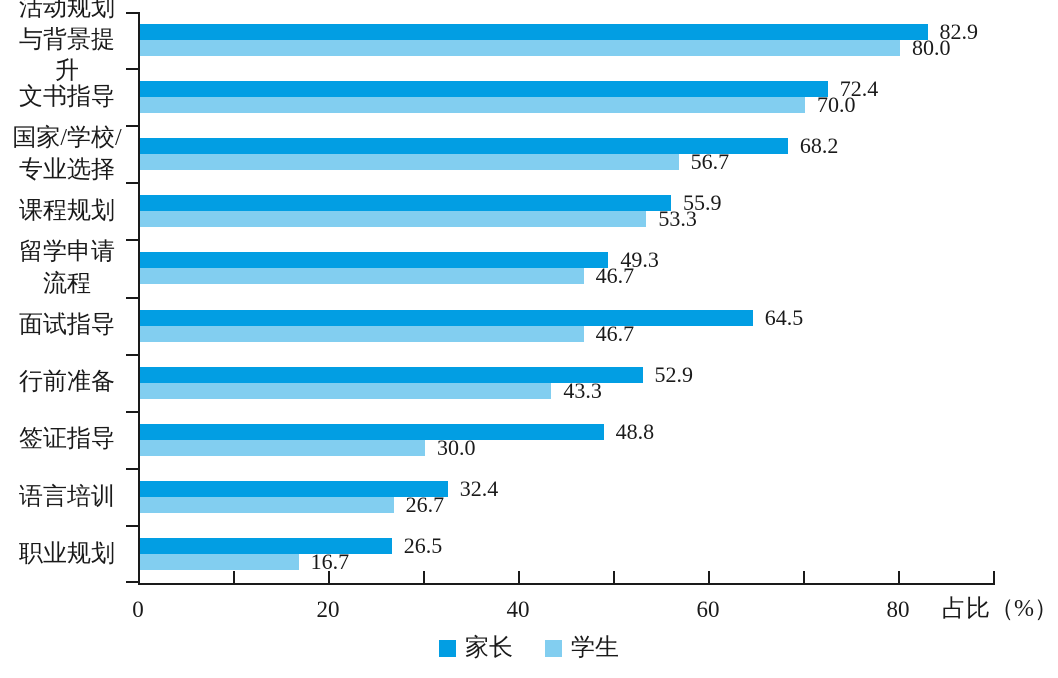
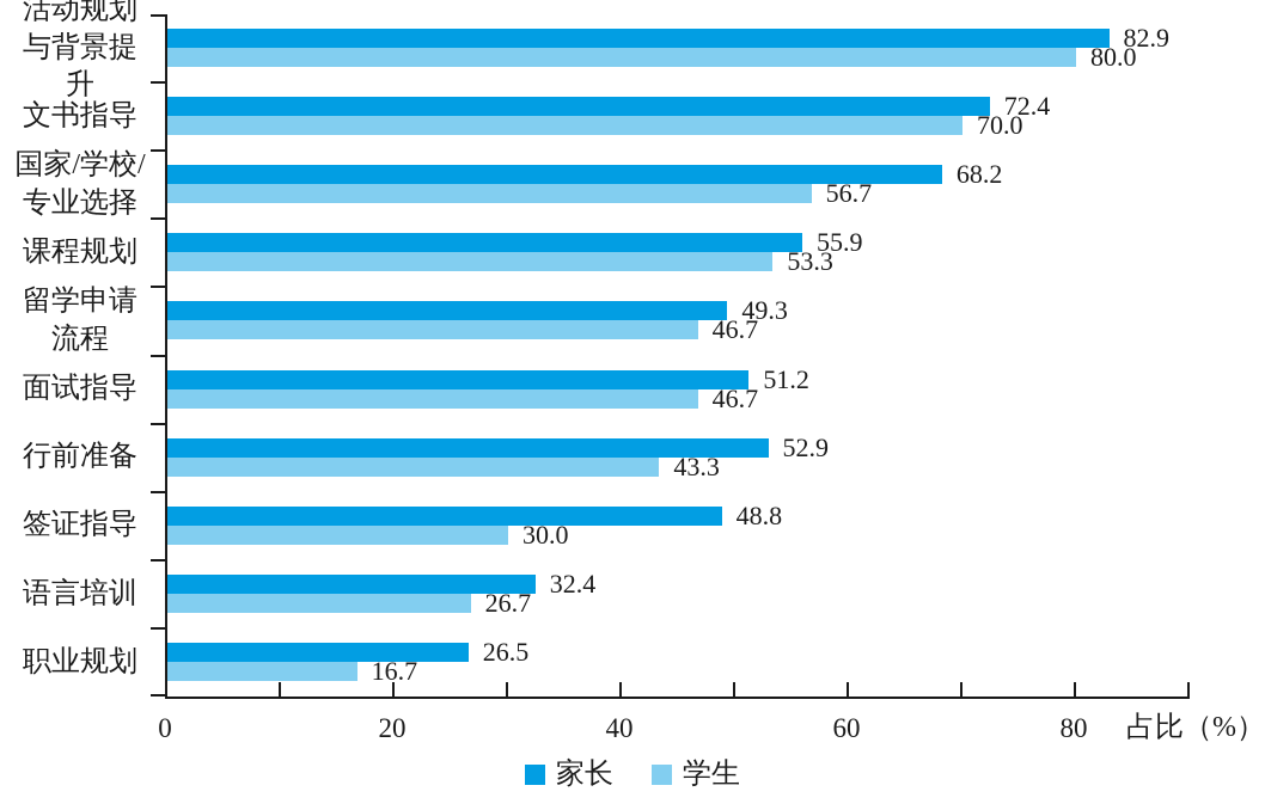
家长/面试指导: 64.5 -> 51.2
